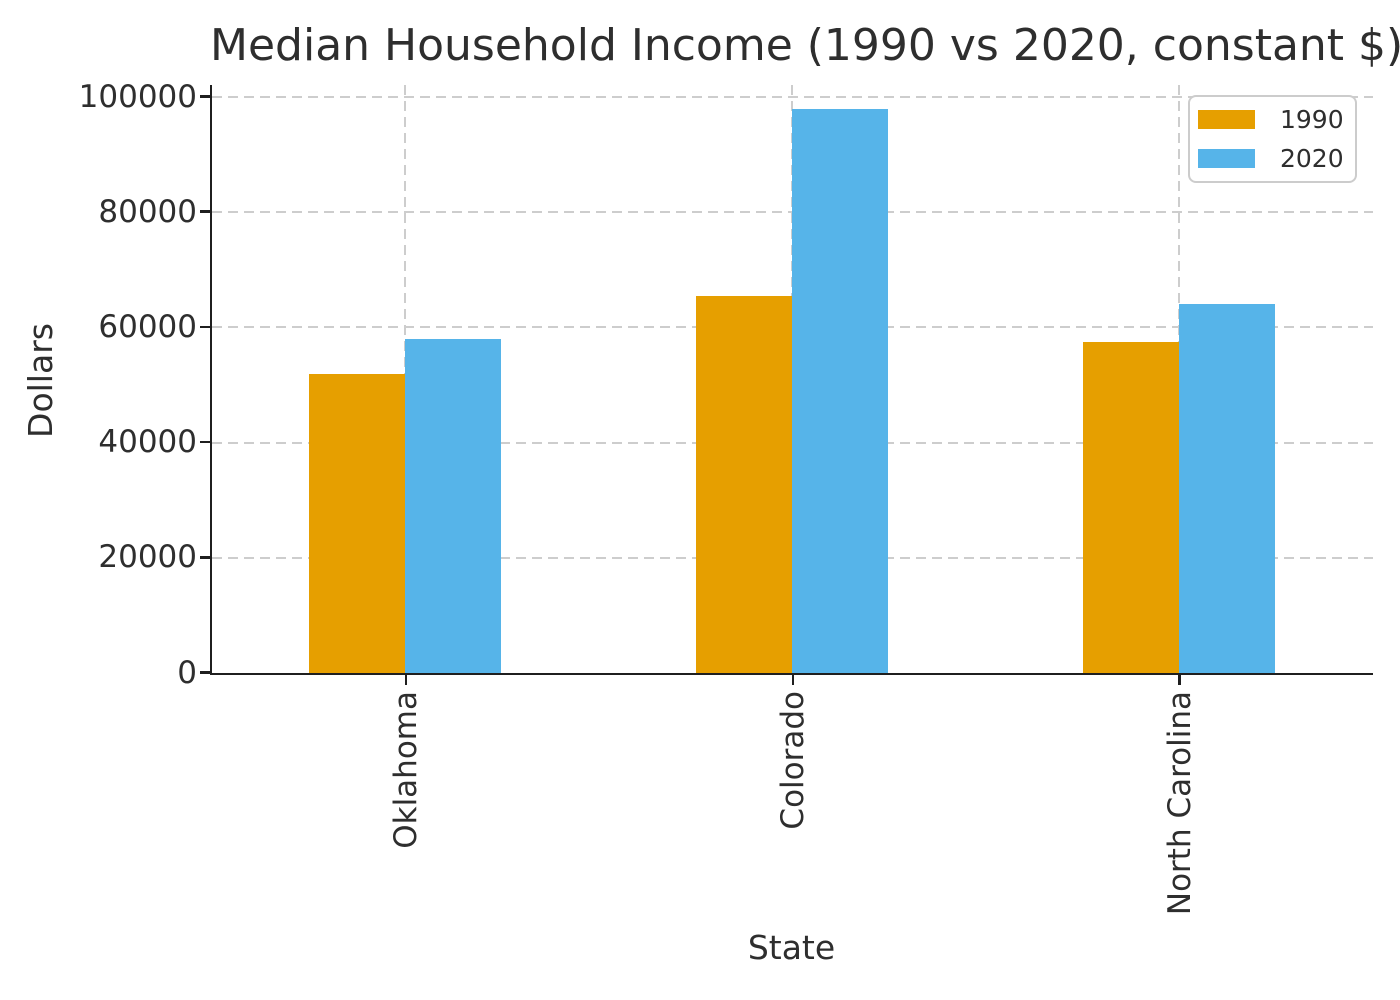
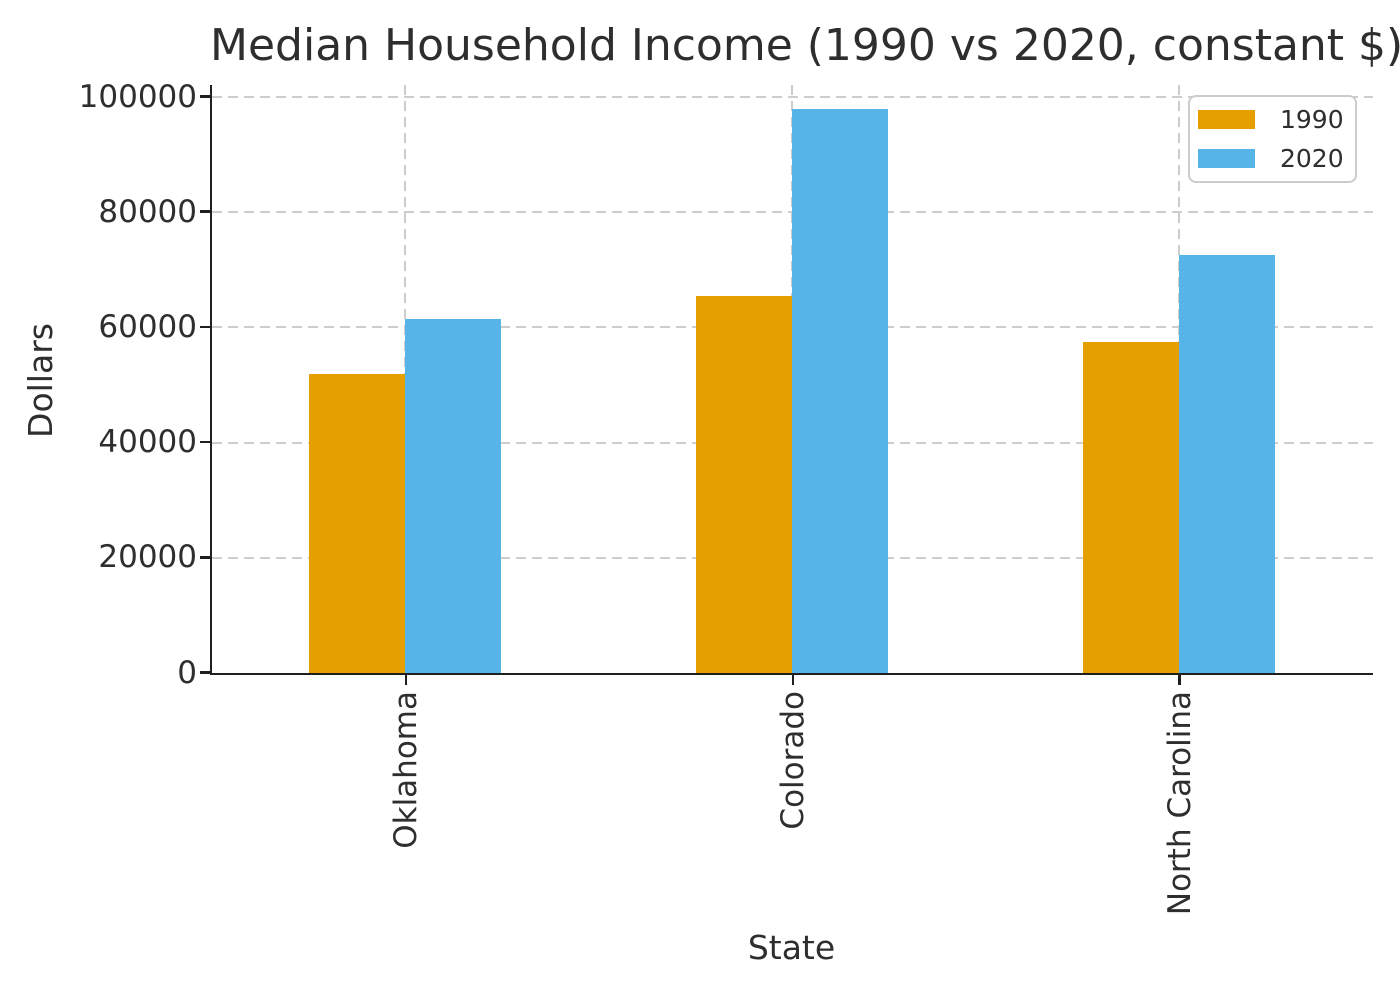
2020/Oklahoma: 58000 -> 62000
2020/North Carolina: 64000 -> 72000
